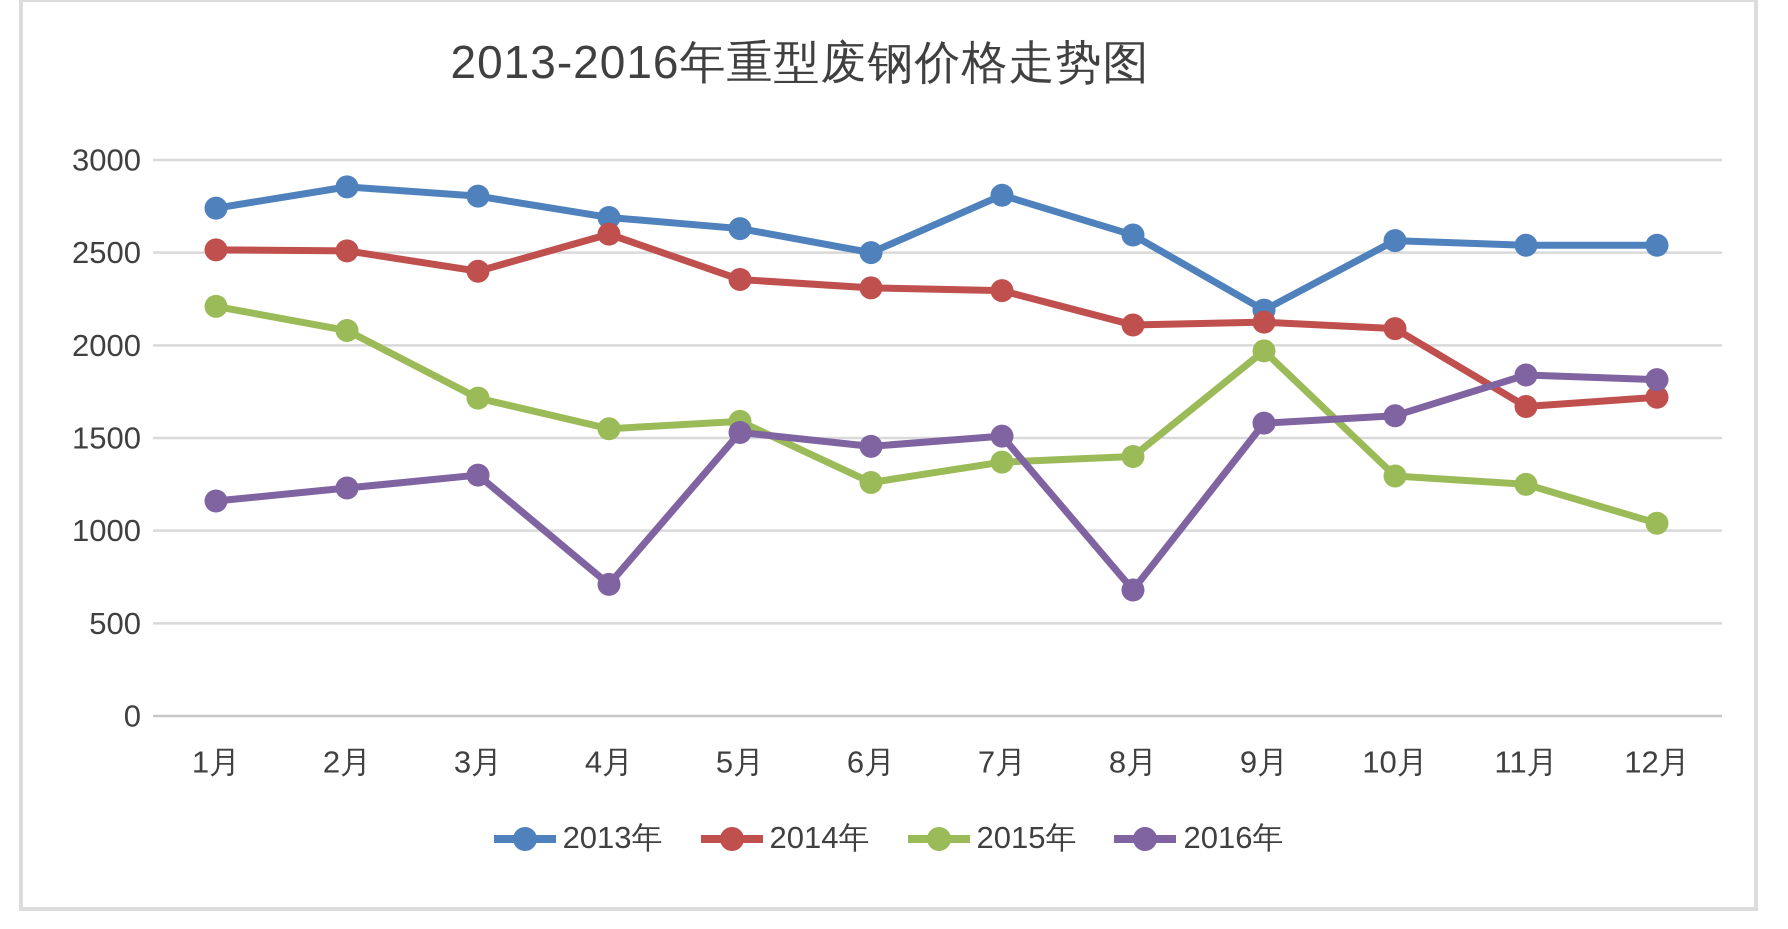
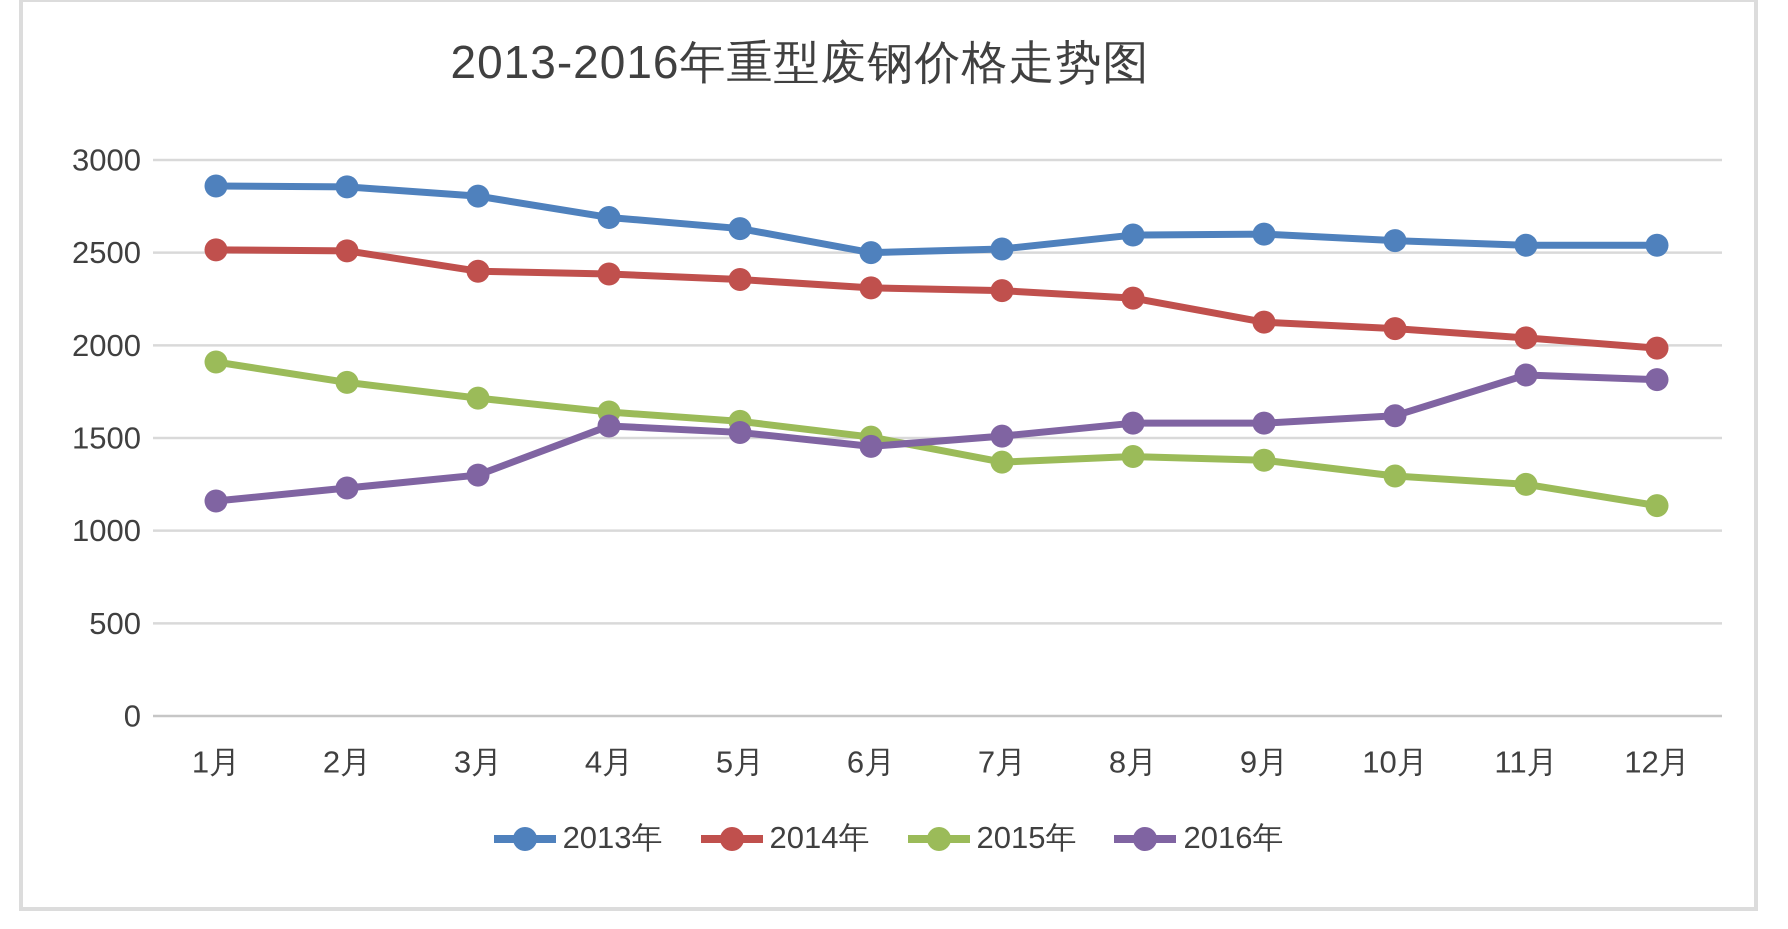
2013年/1月: 2740 -> 2860
2015年/1月: 2210 -> 1910
2015年/2月: 2080 -> 1800
2014年/4月: 2600 -> 2380
2015年/4月: 1550 -> 1640
2016年/4月: 710 -> 1560
2015年/6月: 1260 -> 1500
2013年/7月: 2810 -> 2520
2014年/8月: 2110 -> 2260
2016年/8月: 680 -> 1580
2013年/9月: 2190 -> 2600
2015年/9月: 1970 -> 1380
2014年/11月: 1670 -> 2040
2014年/12月: 1720 -> 1980
2015年/12月: 1040 -> 1140
